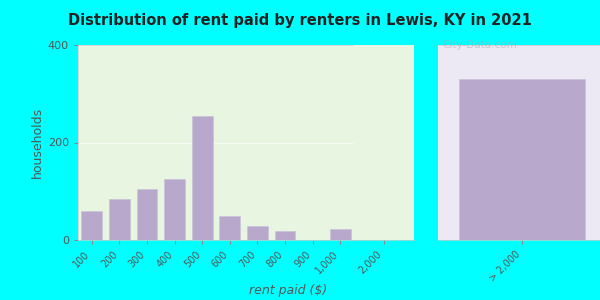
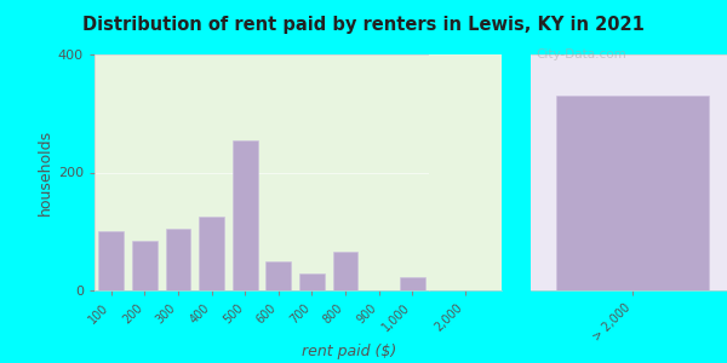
100: 60 -> 100
800: 18 -> 65
